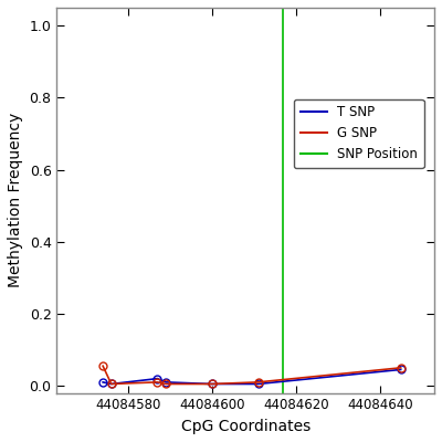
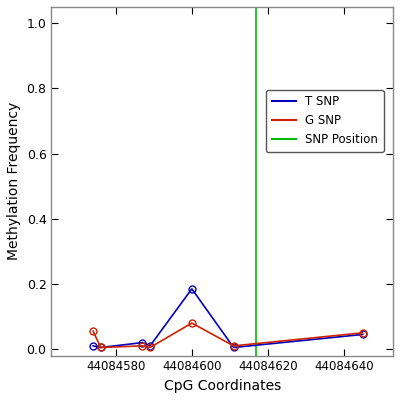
T SNP/44084600: 0.005 -> 0.185
G SNP/44084600: 0.005 -> 0.080
